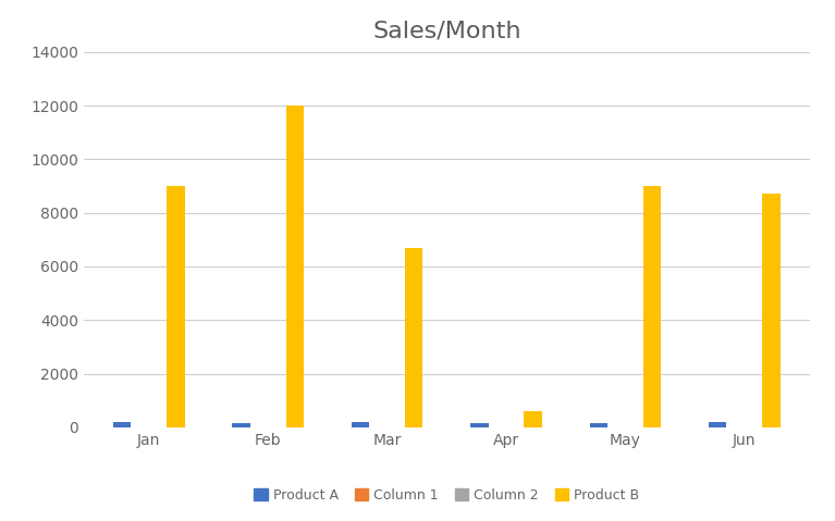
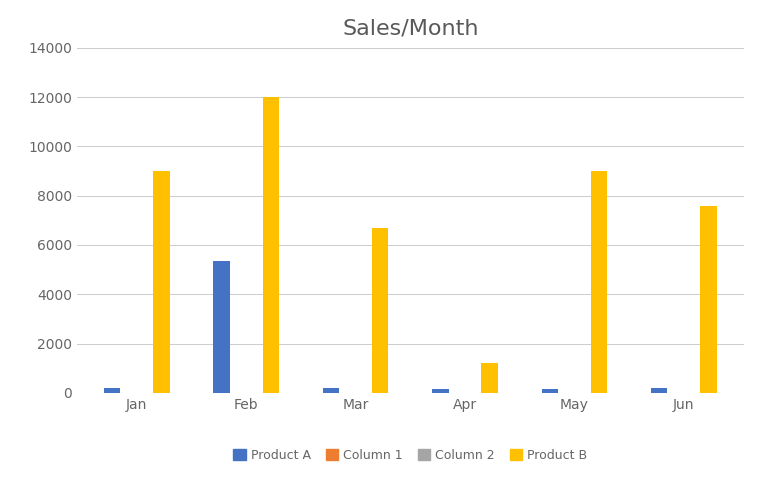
Product A/Feb: 150 -> 5350
Product B/Apr: 600 -> 1200
Product B/Jun: 8700 -> 7600
